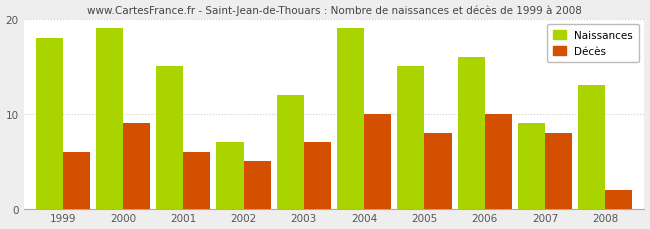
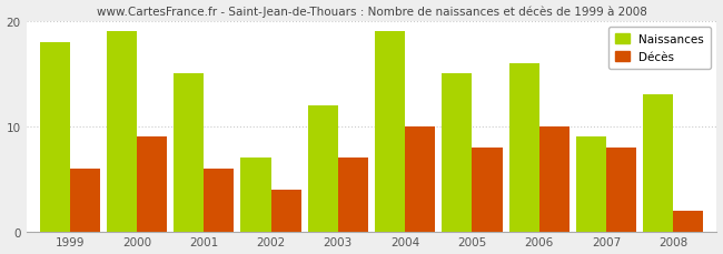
Décès/2002: 5 -> 4
